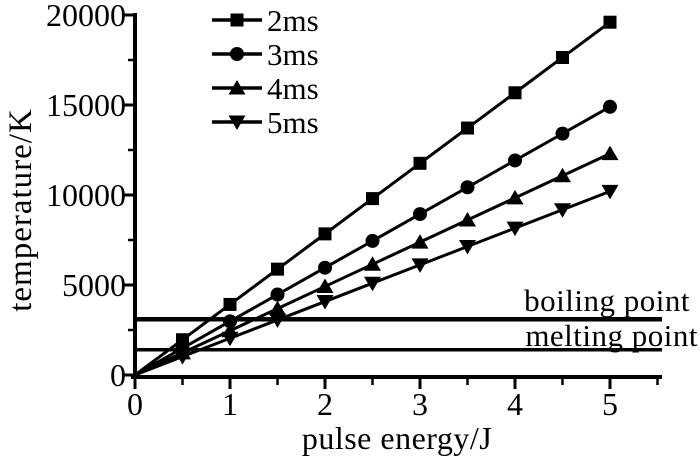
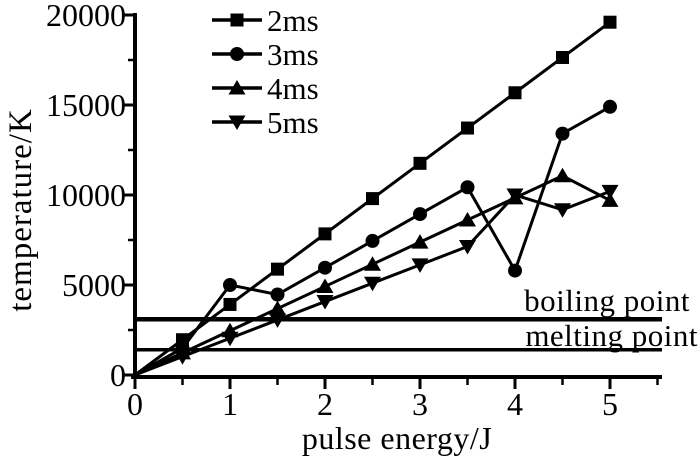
3ms/1: 3000 -> 5000
3ms/4: 11900 -> 5800
5ms/4: 8200 -> 10000
4ms/5: 12300 -> 9700
